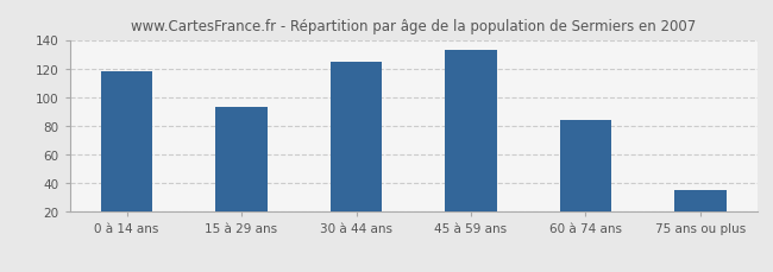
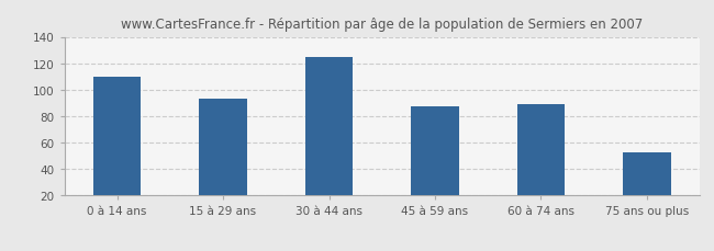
0 à 14 ans: 118 -> 110
45 à 59 ans: 133 -> 87
60 à 74 ans: 84 -> 89
75 ans ou plus: 35 -> 53
